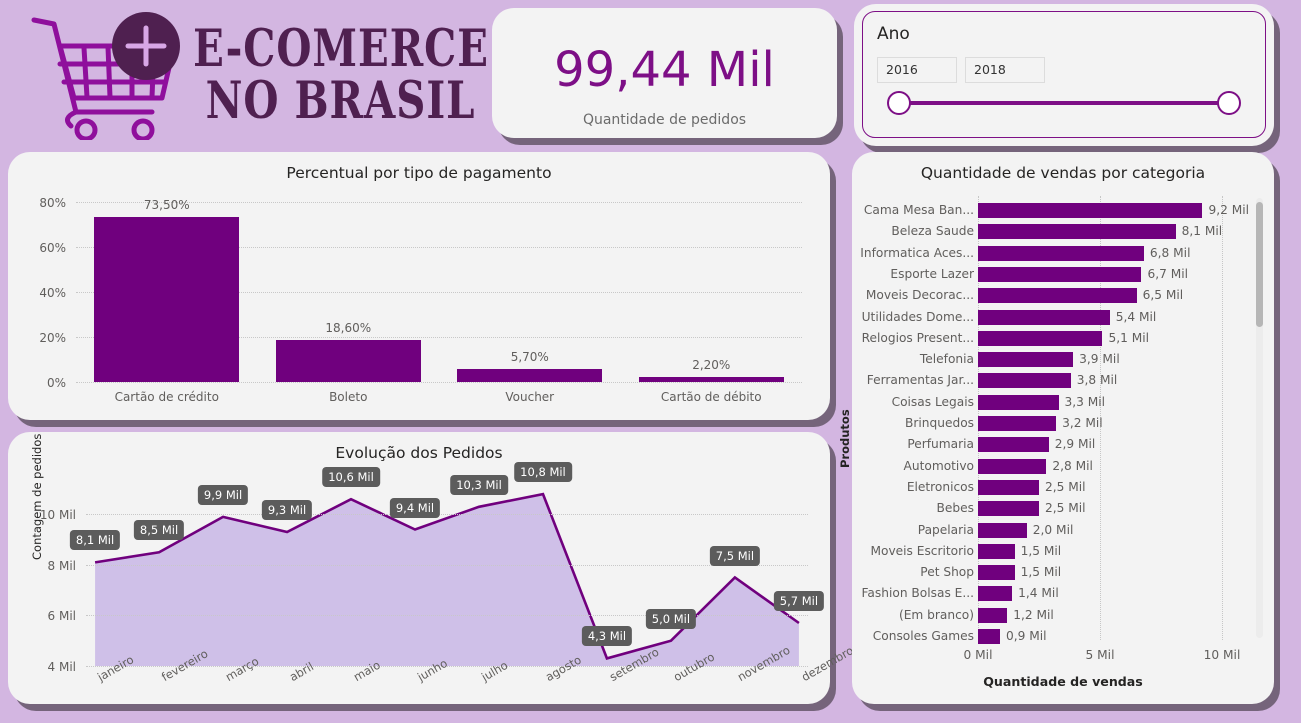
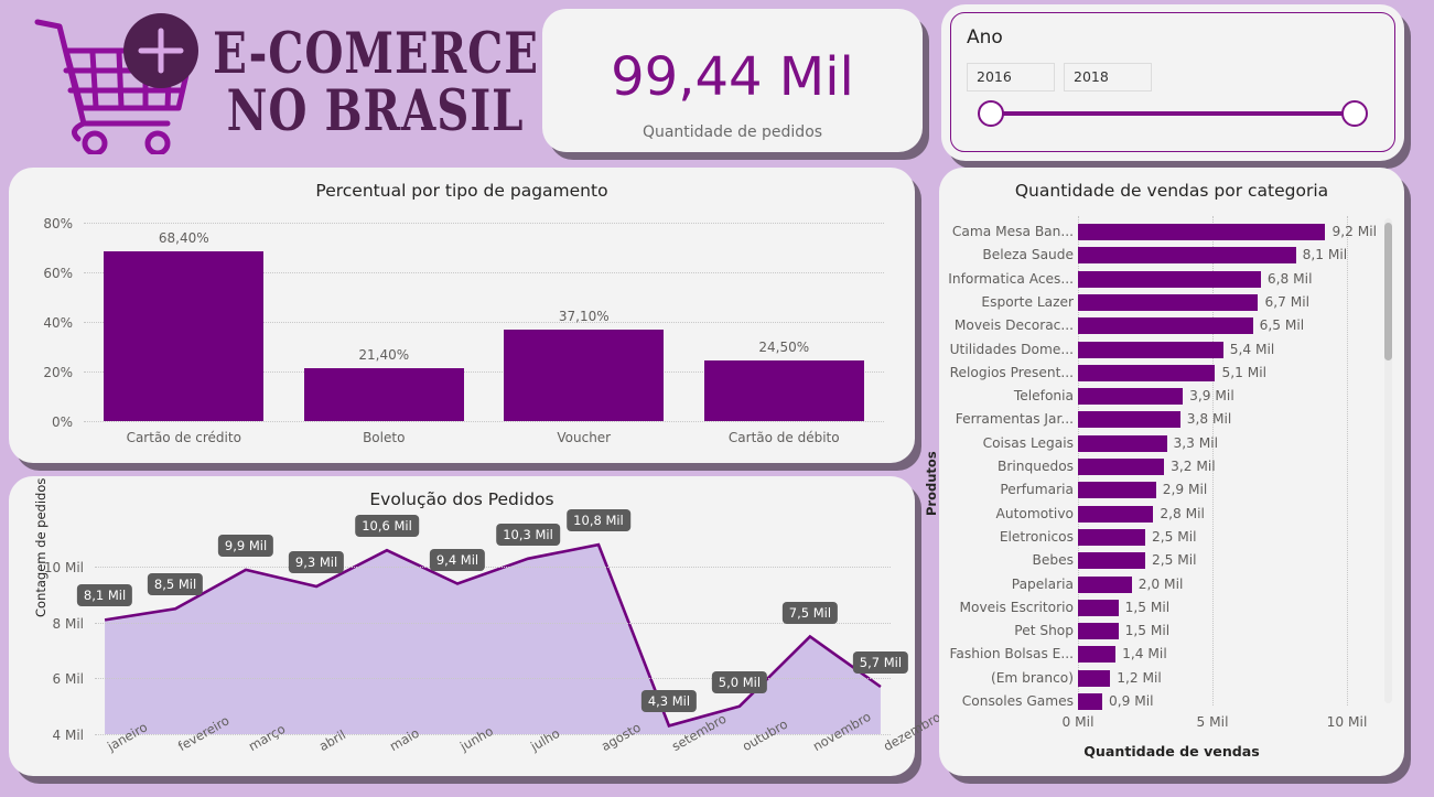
Percentual por tipo de pagamento/Cartão de crédito: 73,50% -> 68,40%
Percentual por tipo de pagamento/Boleto: 18,60% -> 21,40%
Percentual por tipo de pagamento/Voucher: 5,70% -> 37,10%
Percentual por tipo de pagamento/Cartão de débito: 2,20% -> 24,50%
